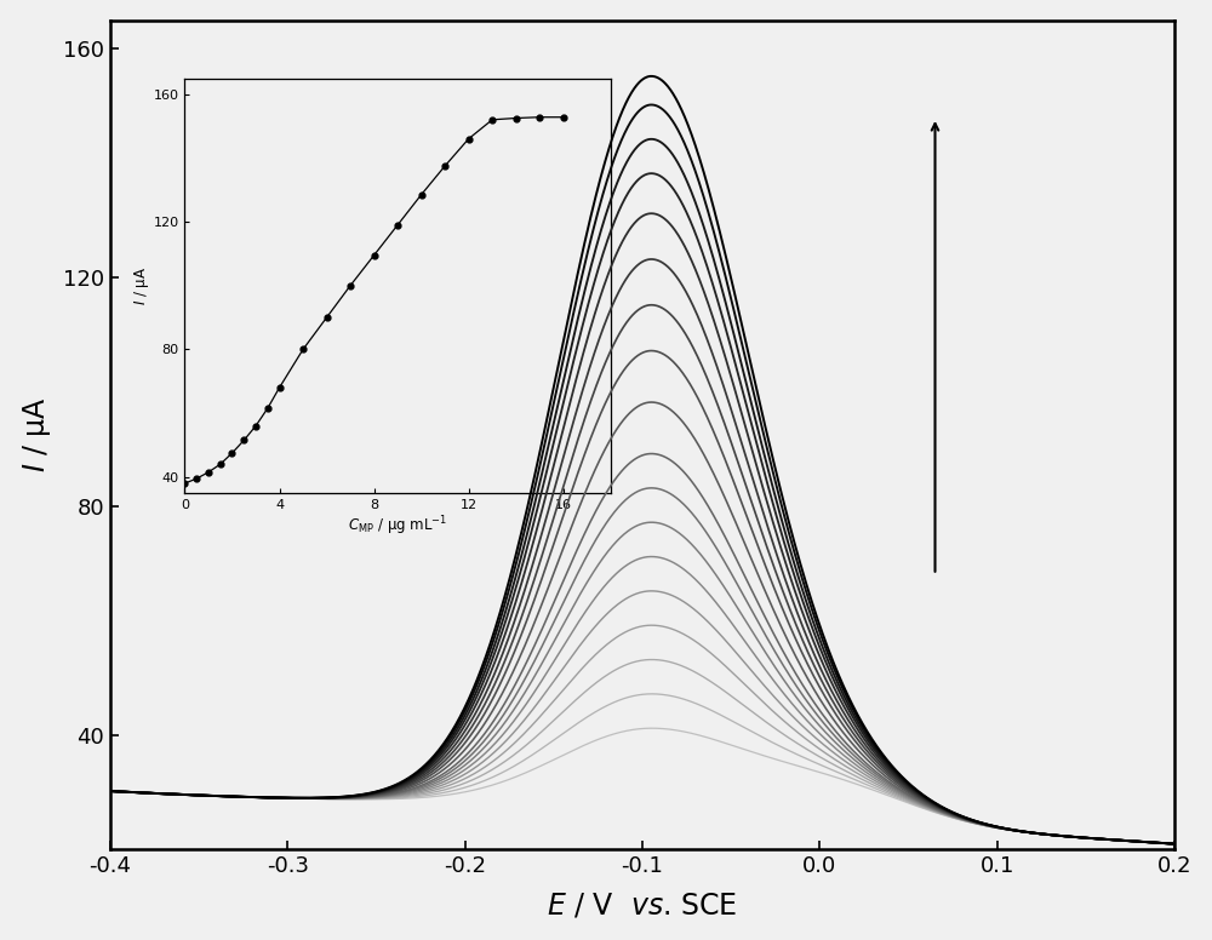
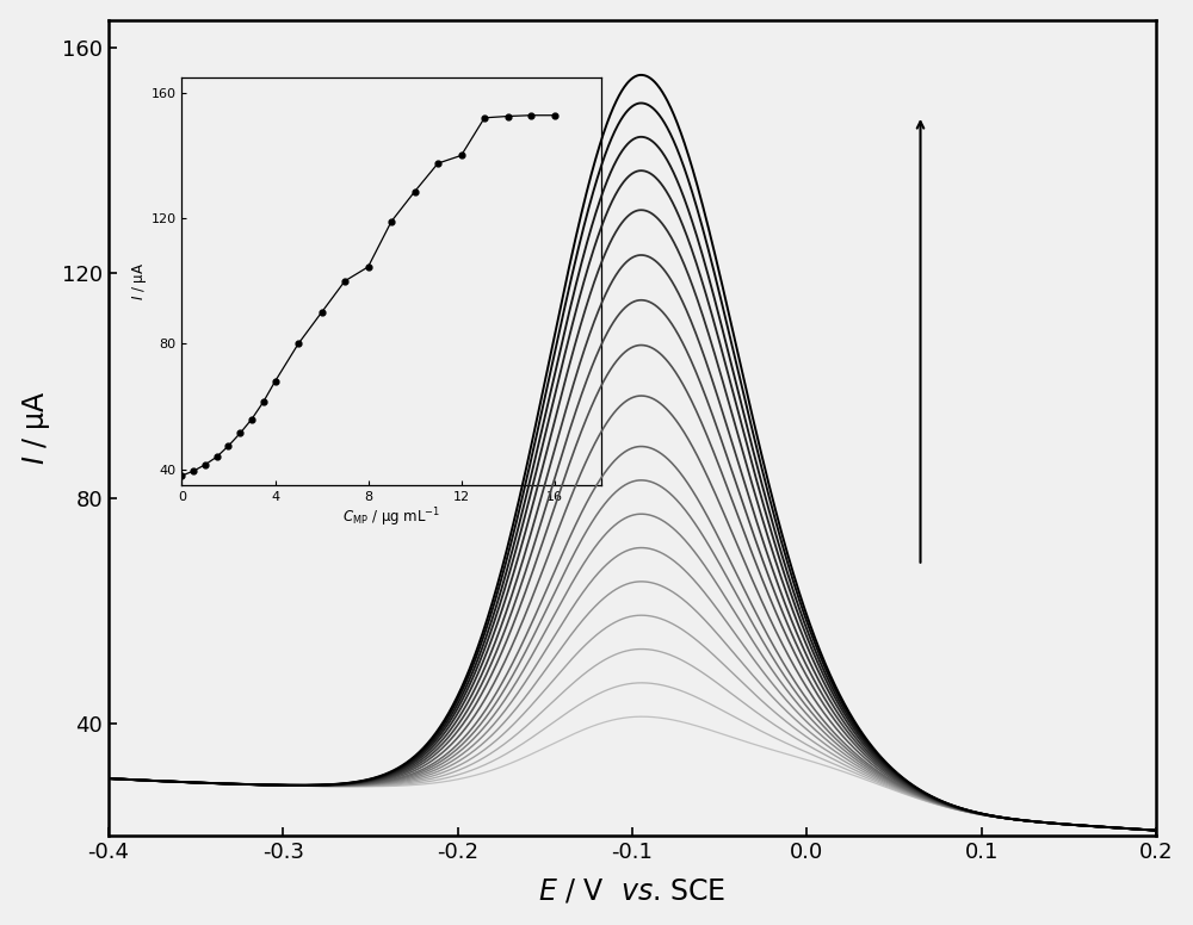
8: 109.5 -> 104.5
12: 146.0 -> 140.0
